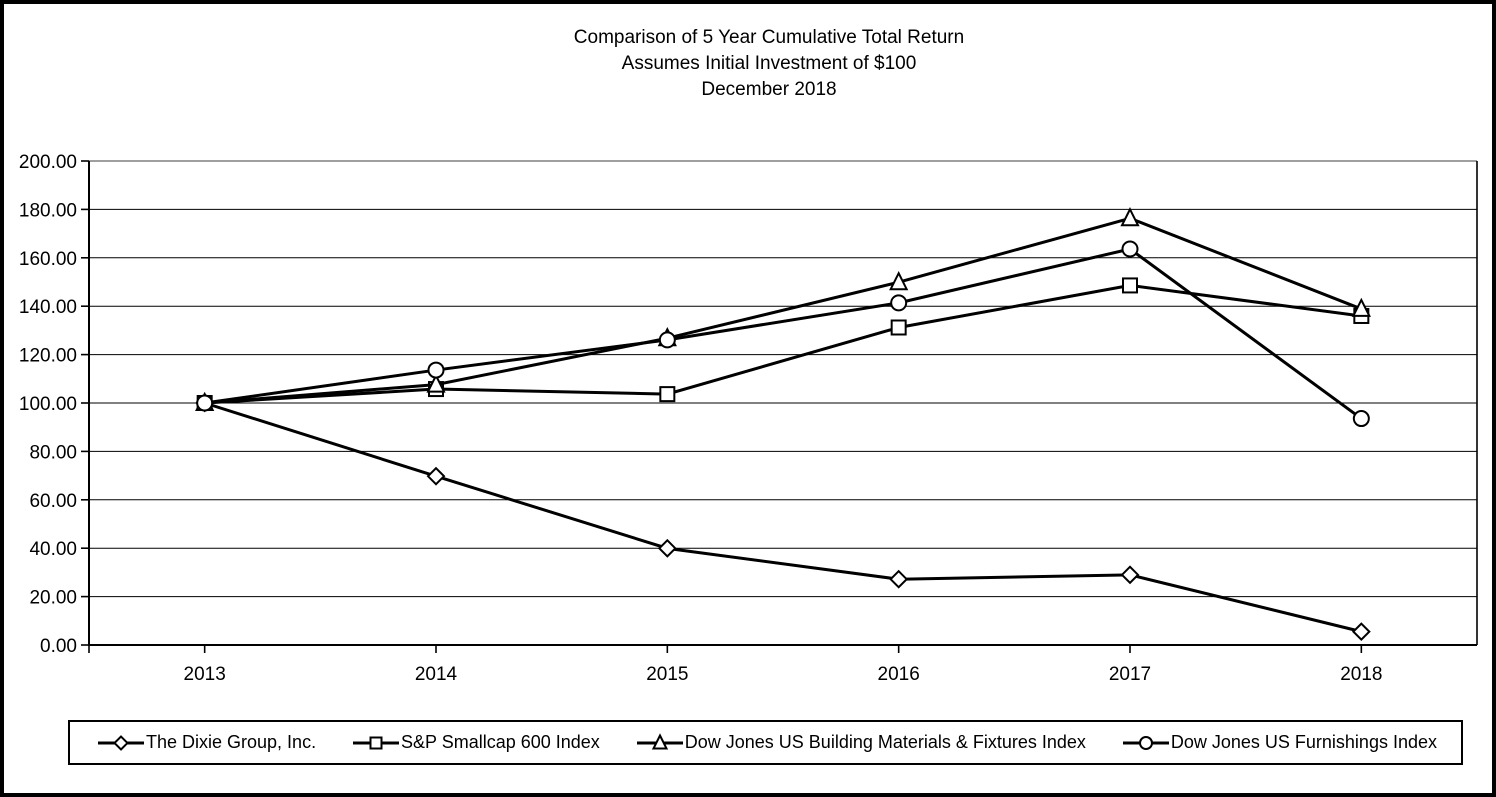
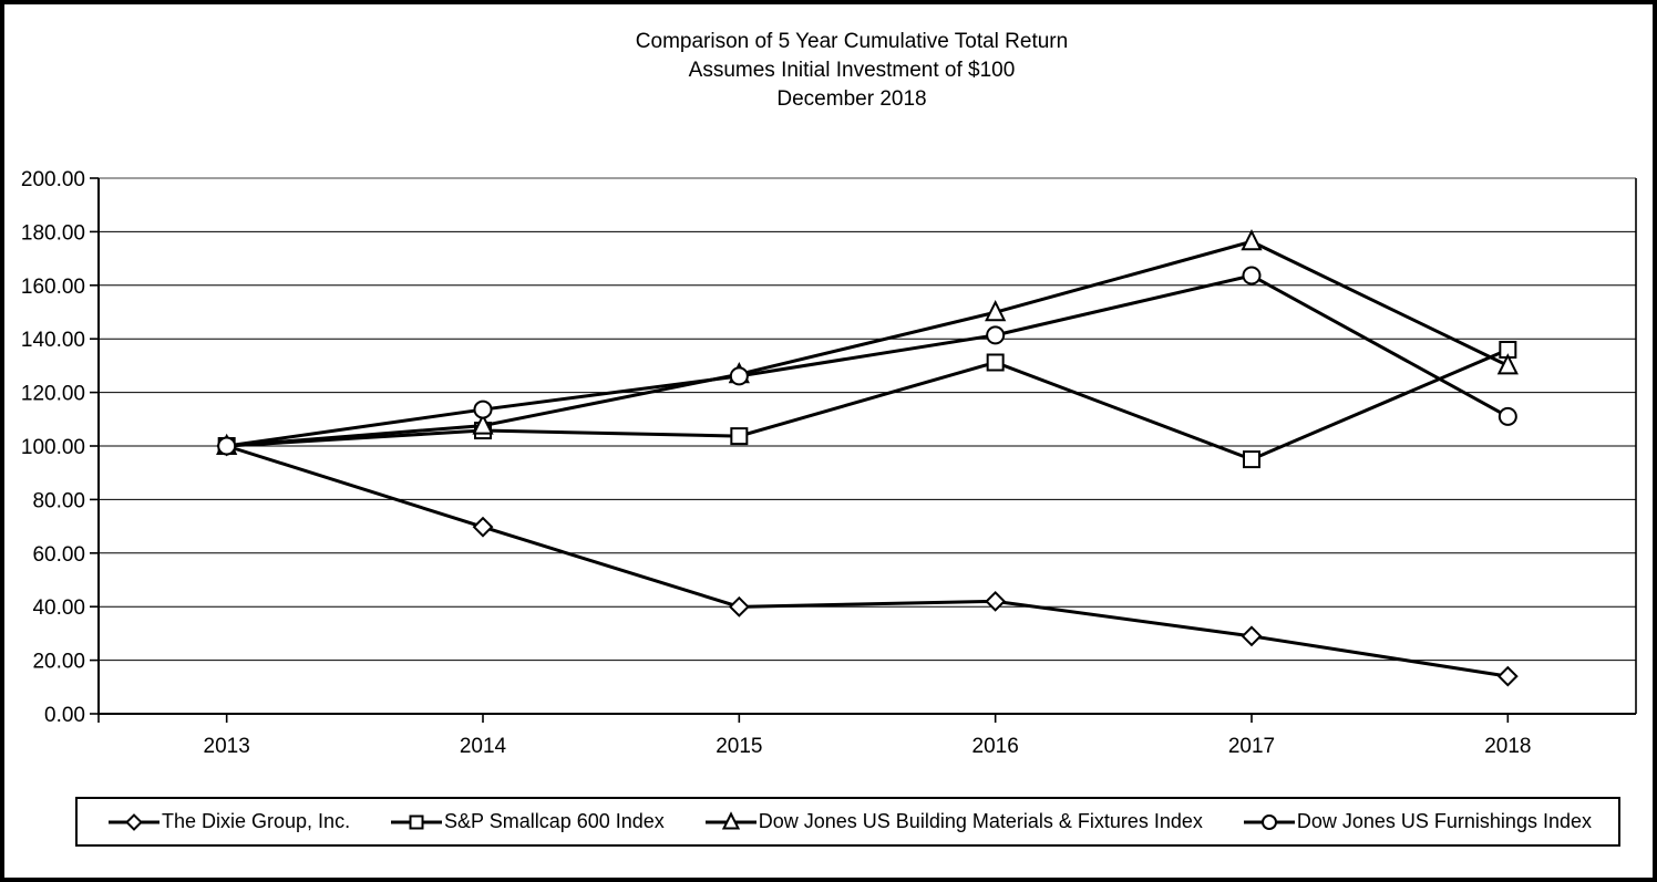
The Dixie Group, Inc./2016: 27 -> 42
S&P Smallcap 600 Index/2017: 149 -> 95
The Dixie Group, Inc./2018: 6 -> 14
Dow Jones US Building Materials & Fixtures Index/2018: 139 -> 130
Dow Jones US Furnishings Index/2018: 94 -> 111
